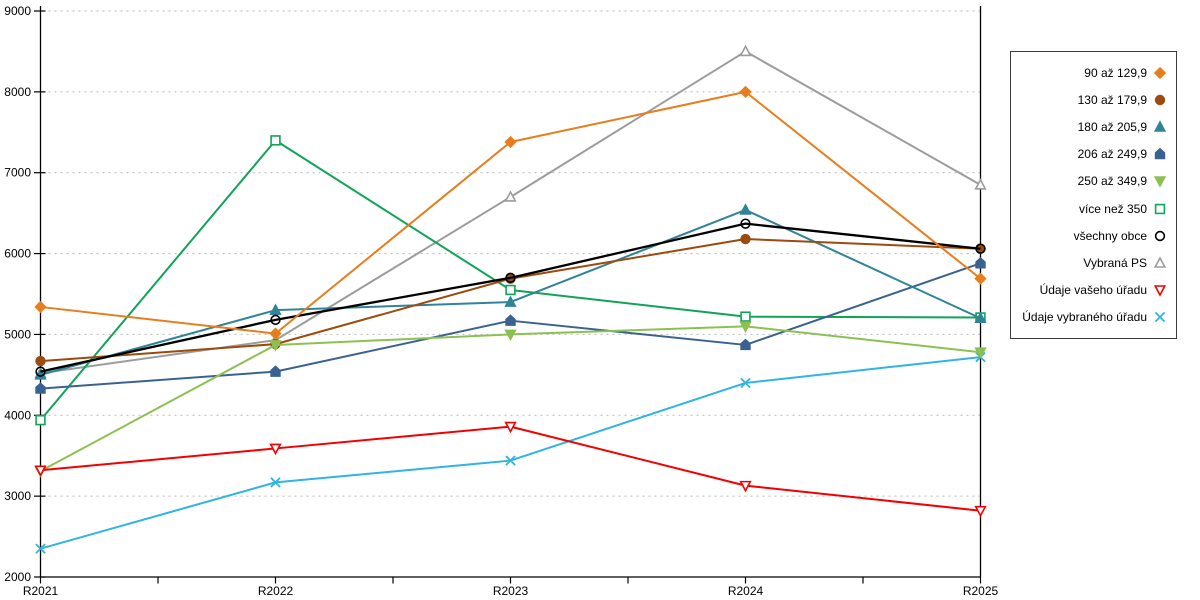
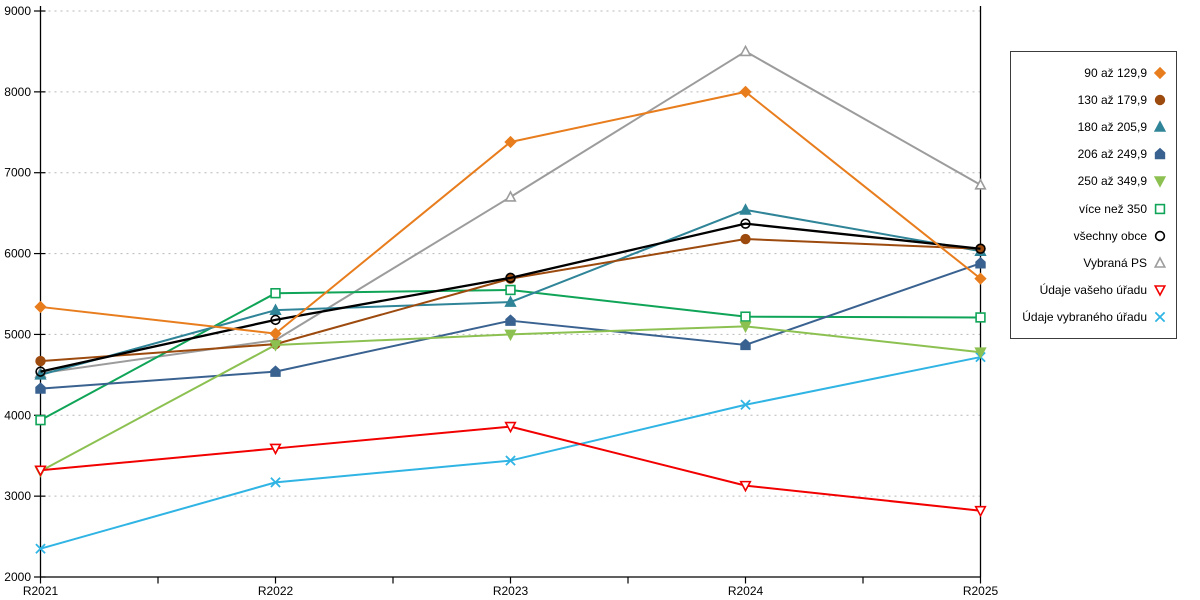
více než 350/R2022: 7400 -> 5500
Údaje vybraného úřadu/R2024: 4400 -> 4100
180 až 205,9/R2025: 5200 -> 6000
